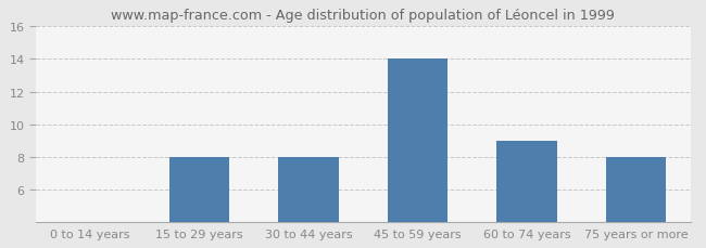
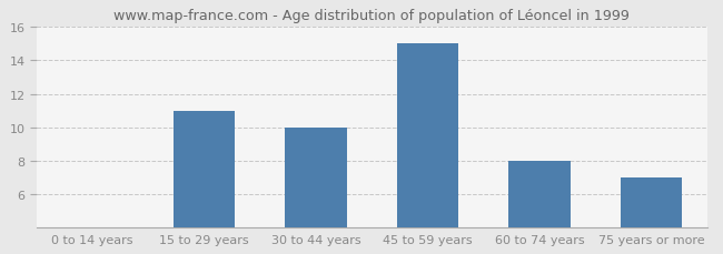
15 to 29 years: 8 -> 11
30 to 44 years: 8 -> 10
45 to 59 years: 14 -> 15
60 to 74 years: 9 -> 8
75 years or more: 8 -> 7
